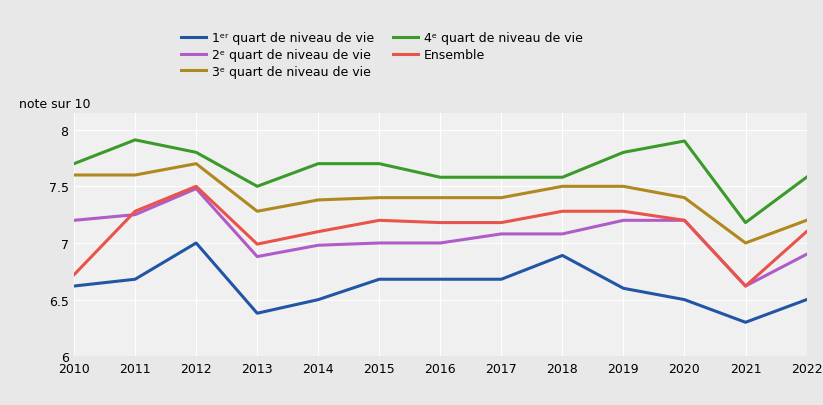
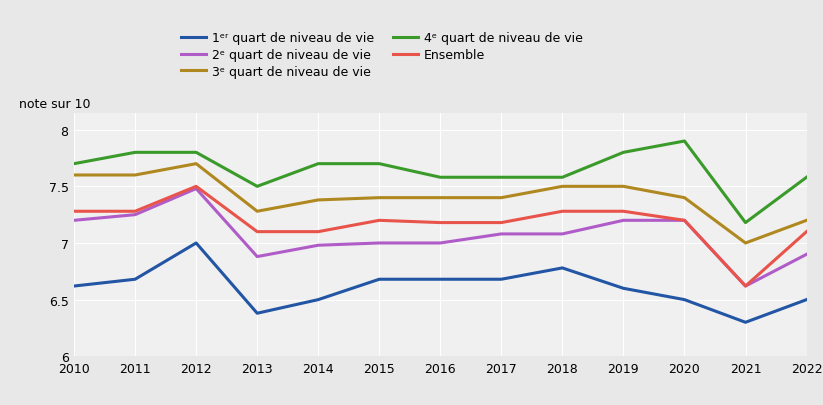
Ensemble/2010: 6.72 -> 7.28
4ᵉ quart de niveau de vie/2011: 7.91 -> 7.80
Ensemble/2013: 6.99 -> 7.10
1ᵉʳ quart de niveau de vie/2018: 6.89 -> 6.78
